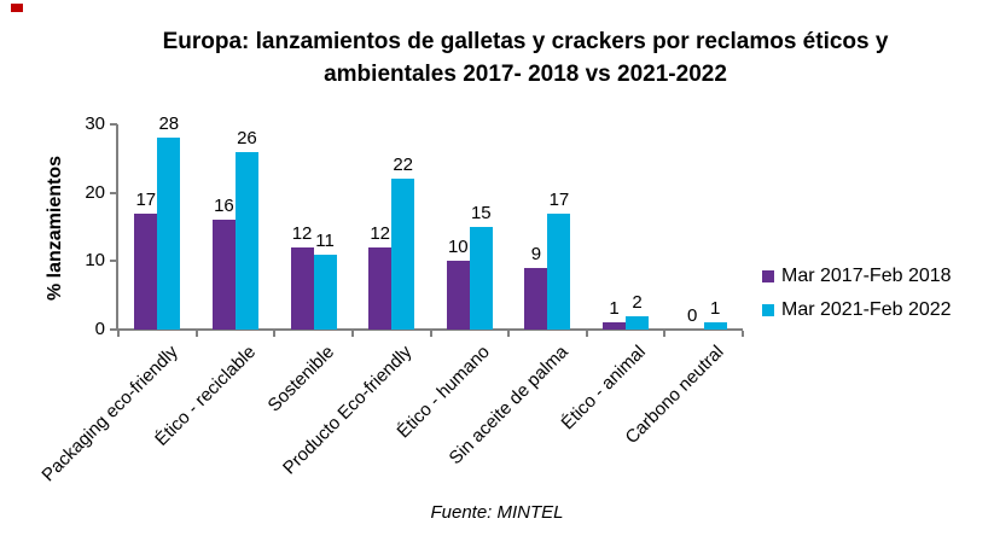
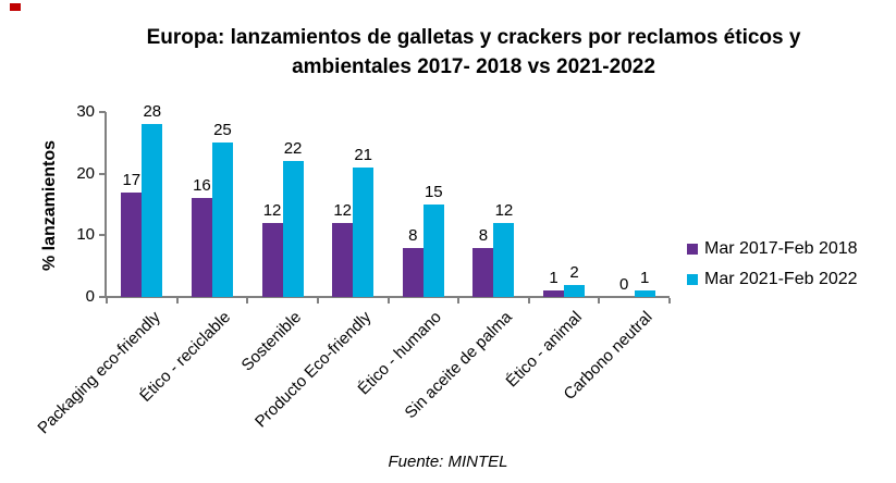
Mar 2021-Feb 2022/Ético - reciclable: 26 -> 25
Mar 2021-Feb 2022/Sostenible: 11 -> 22
Mar 2021-Feb 2022/Producto Eco-friendly: 22 -> 21
Mar 2017-Feb 2018/Ético - humano: 10 -> 8
Mar 2017-Feb 2018/Sin aceite de palma: 9 -> 8
Mar 2021-Feb 2022/Sin aceite de palma: 17 -> 12
